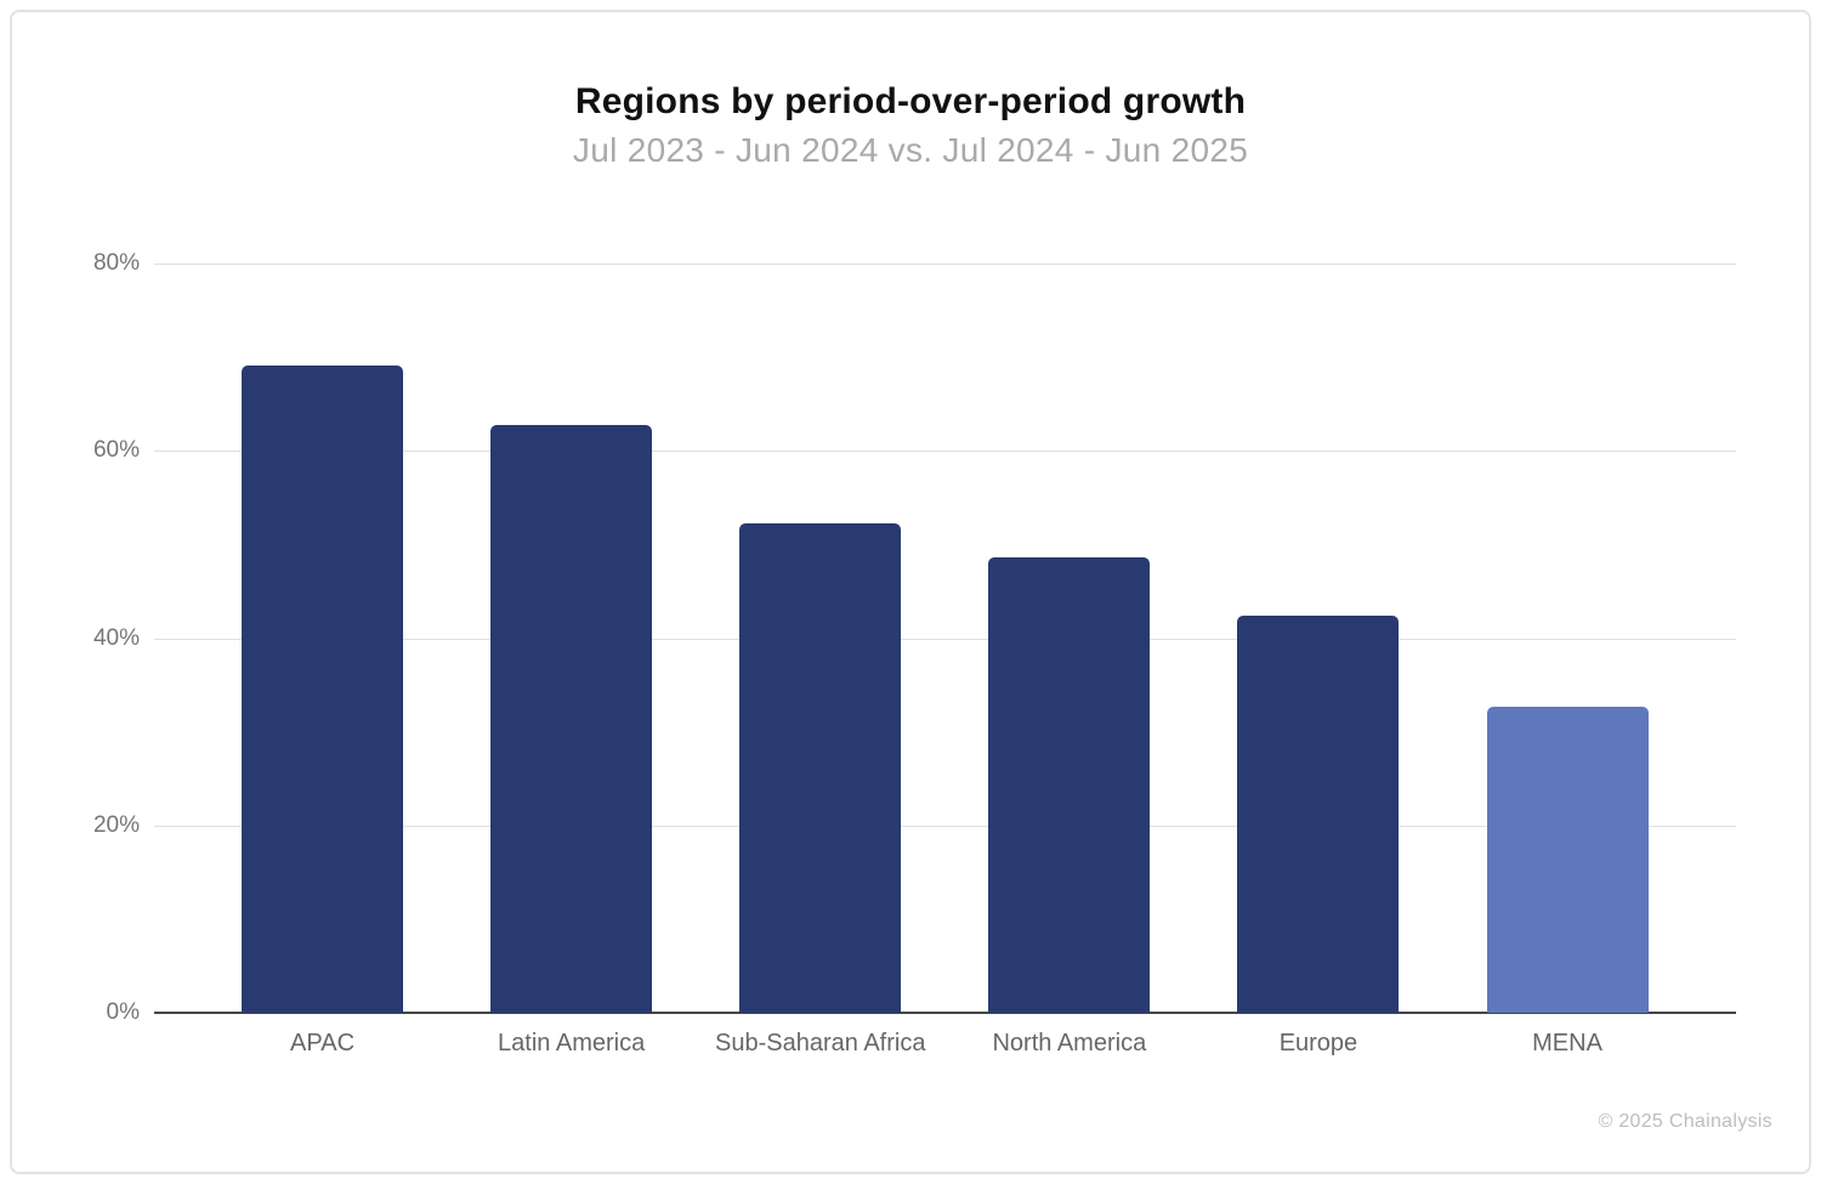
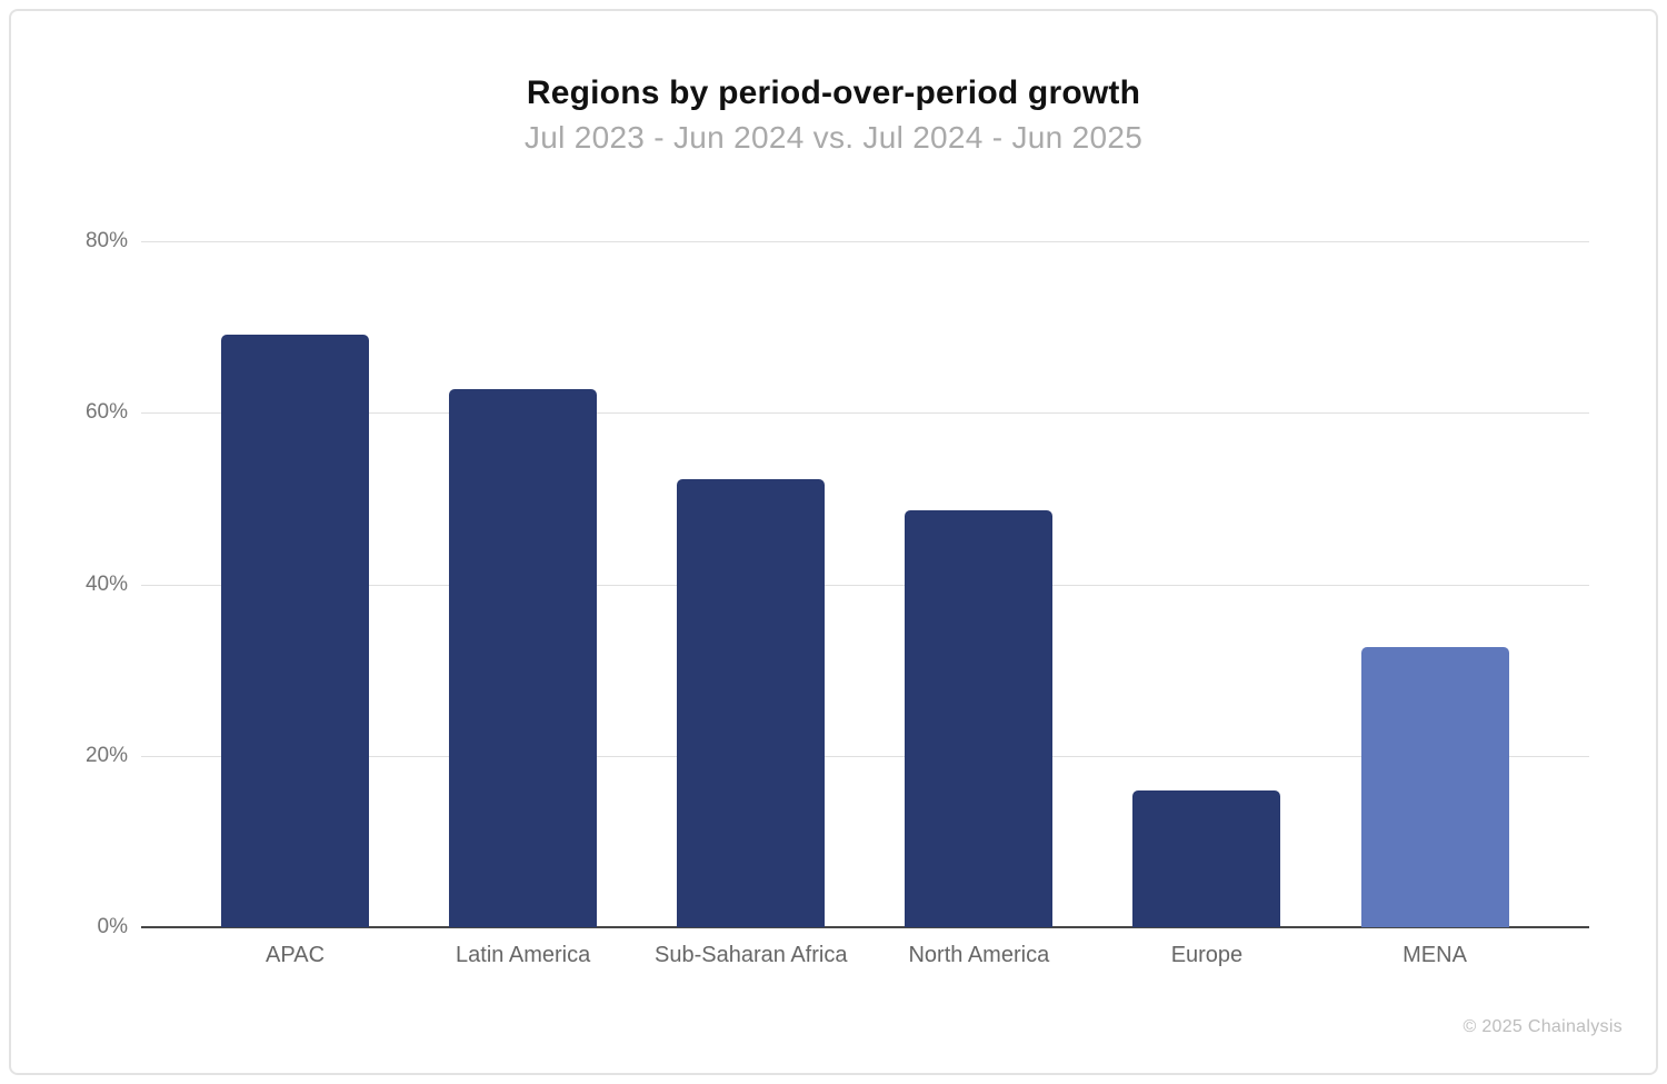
Europe: 42% -> 16%
